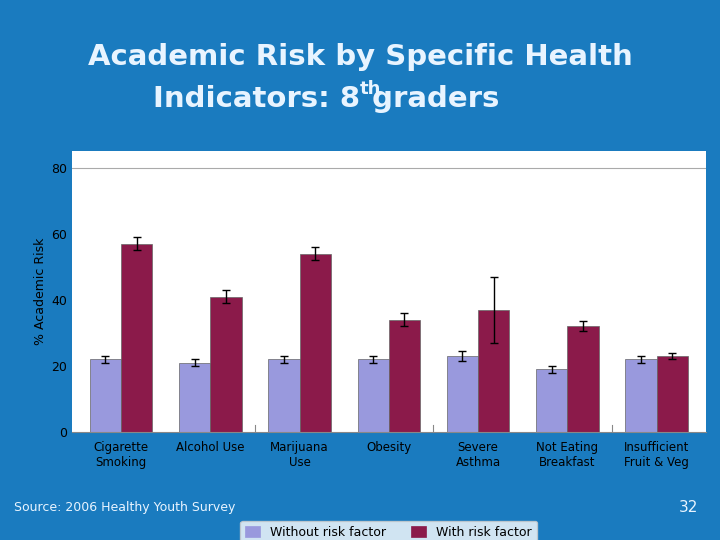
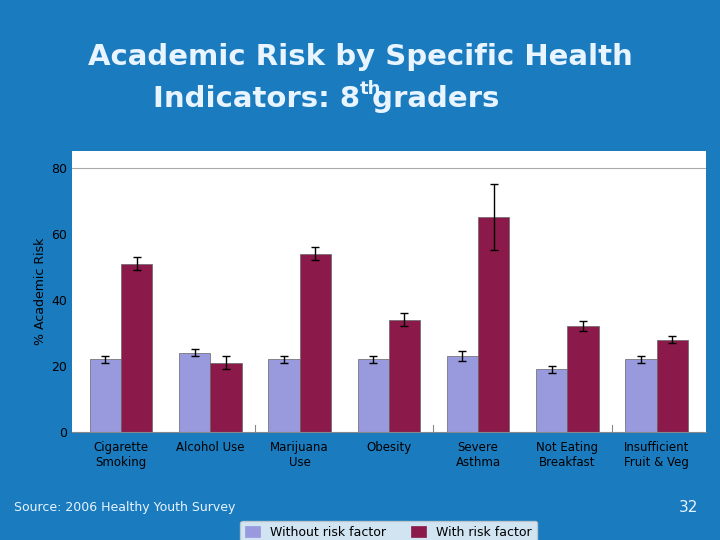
With risk factor/Cigarette Smoking: 57 -> 51
Without risk factor/Alcohol Use: 21 -> 24
With risk factor/Alcohol Use: 41 -> 21
With risk factor/Severe Asthma: 37 -> 65
With risk factor/Insufficient Fruit & Veg: 23 -> 28
